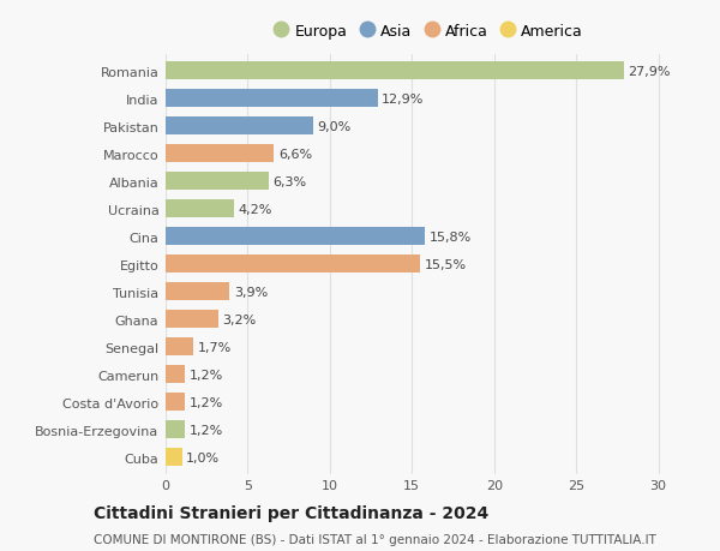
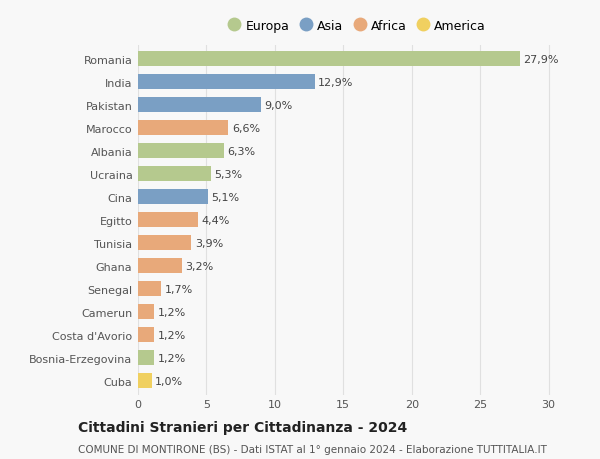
Ucraina: 4,2% -> 5,3%
Cina: 15,8% -> 5,1%
Egitto: 15,5% -> 4,4%
